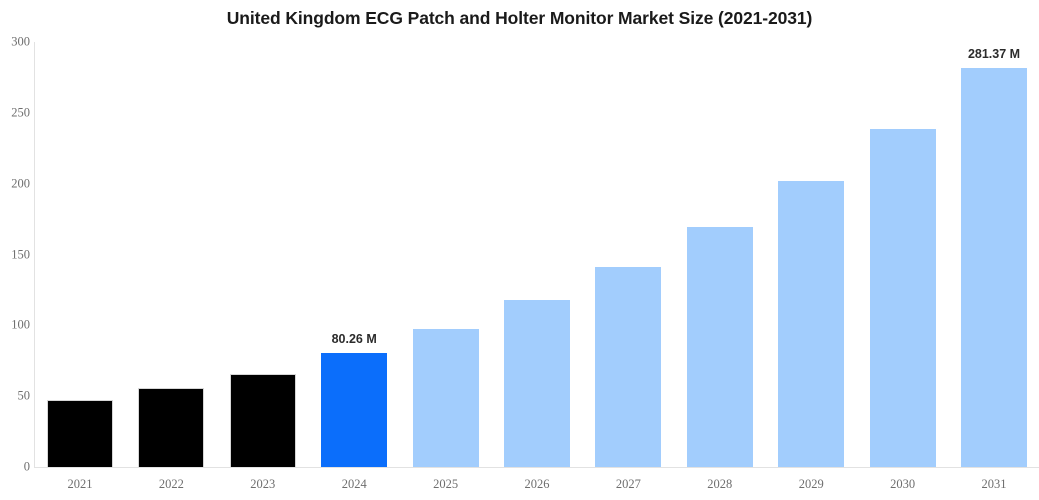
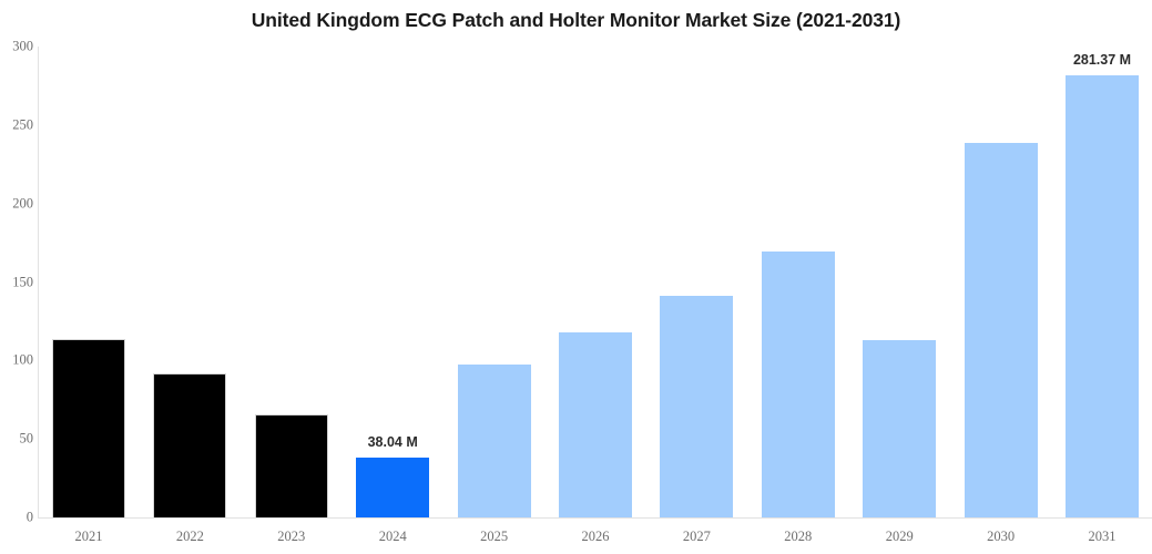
2021: 48 -> 114
2022: 56 -> 92
2024: 80.26 -> 38.04
2029: 202 -> 113
